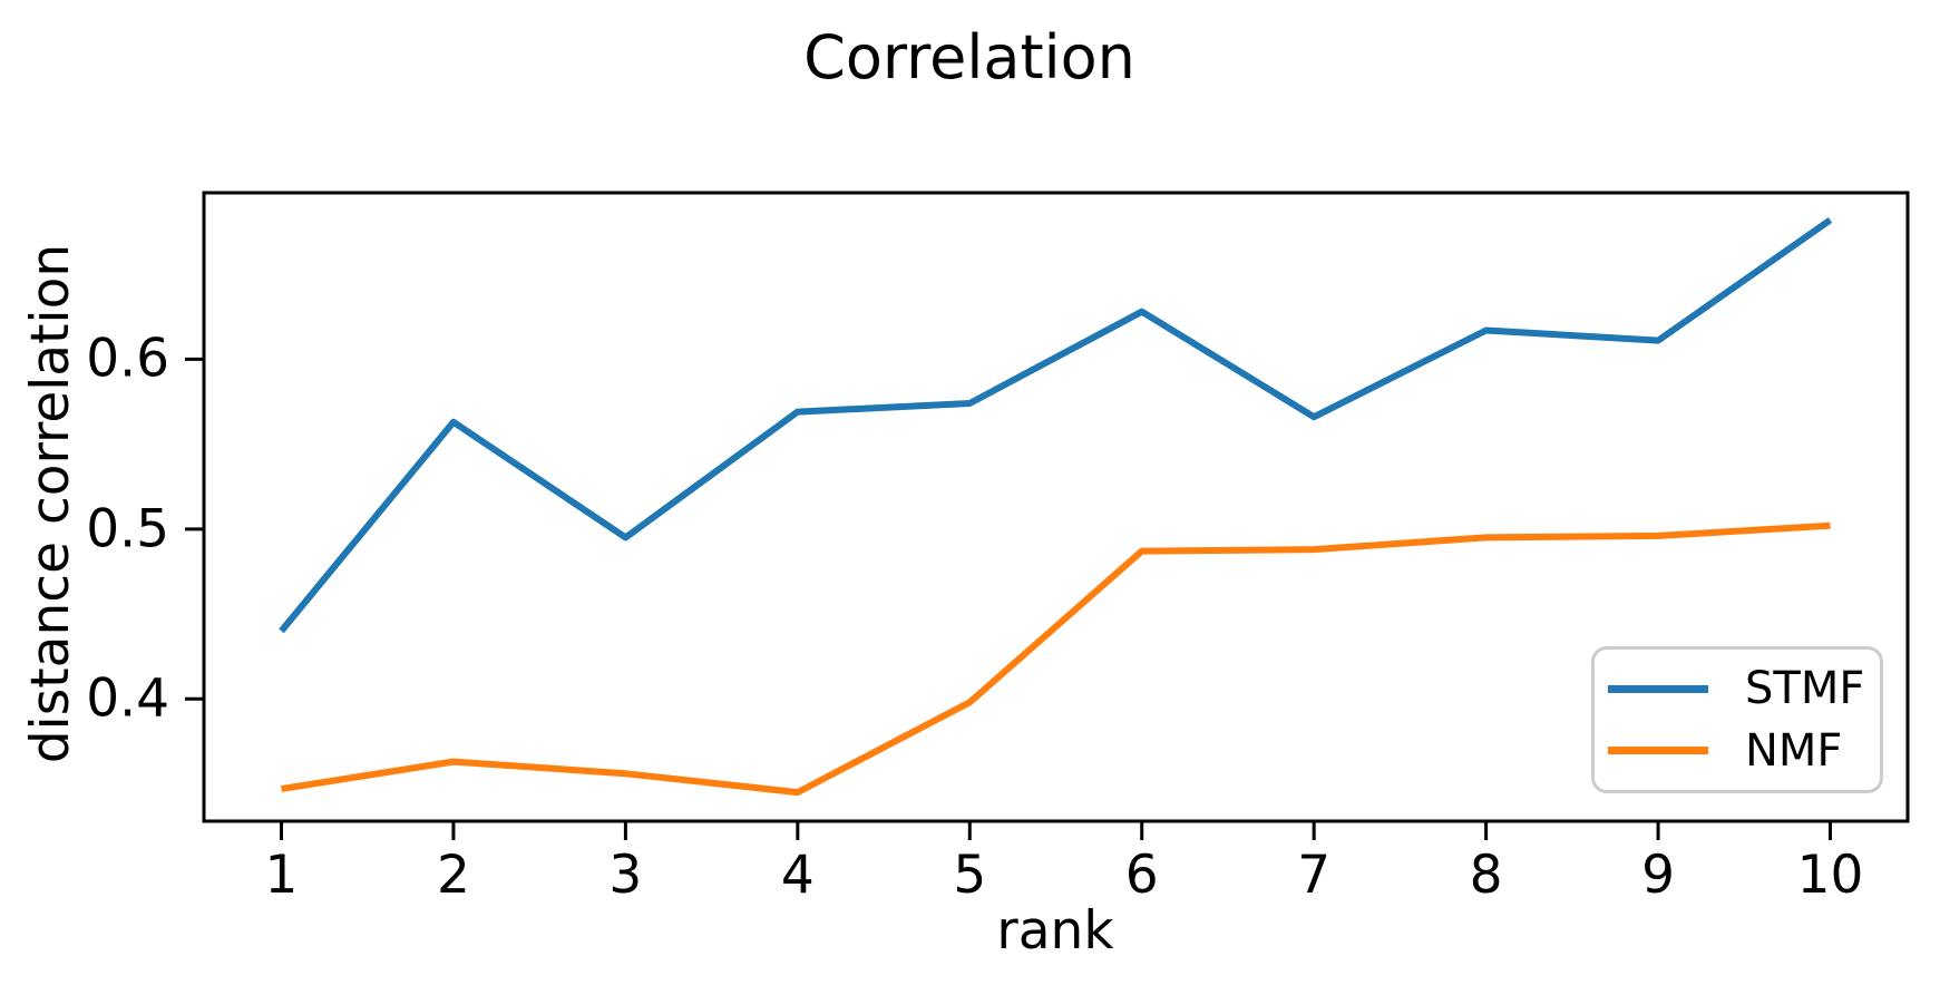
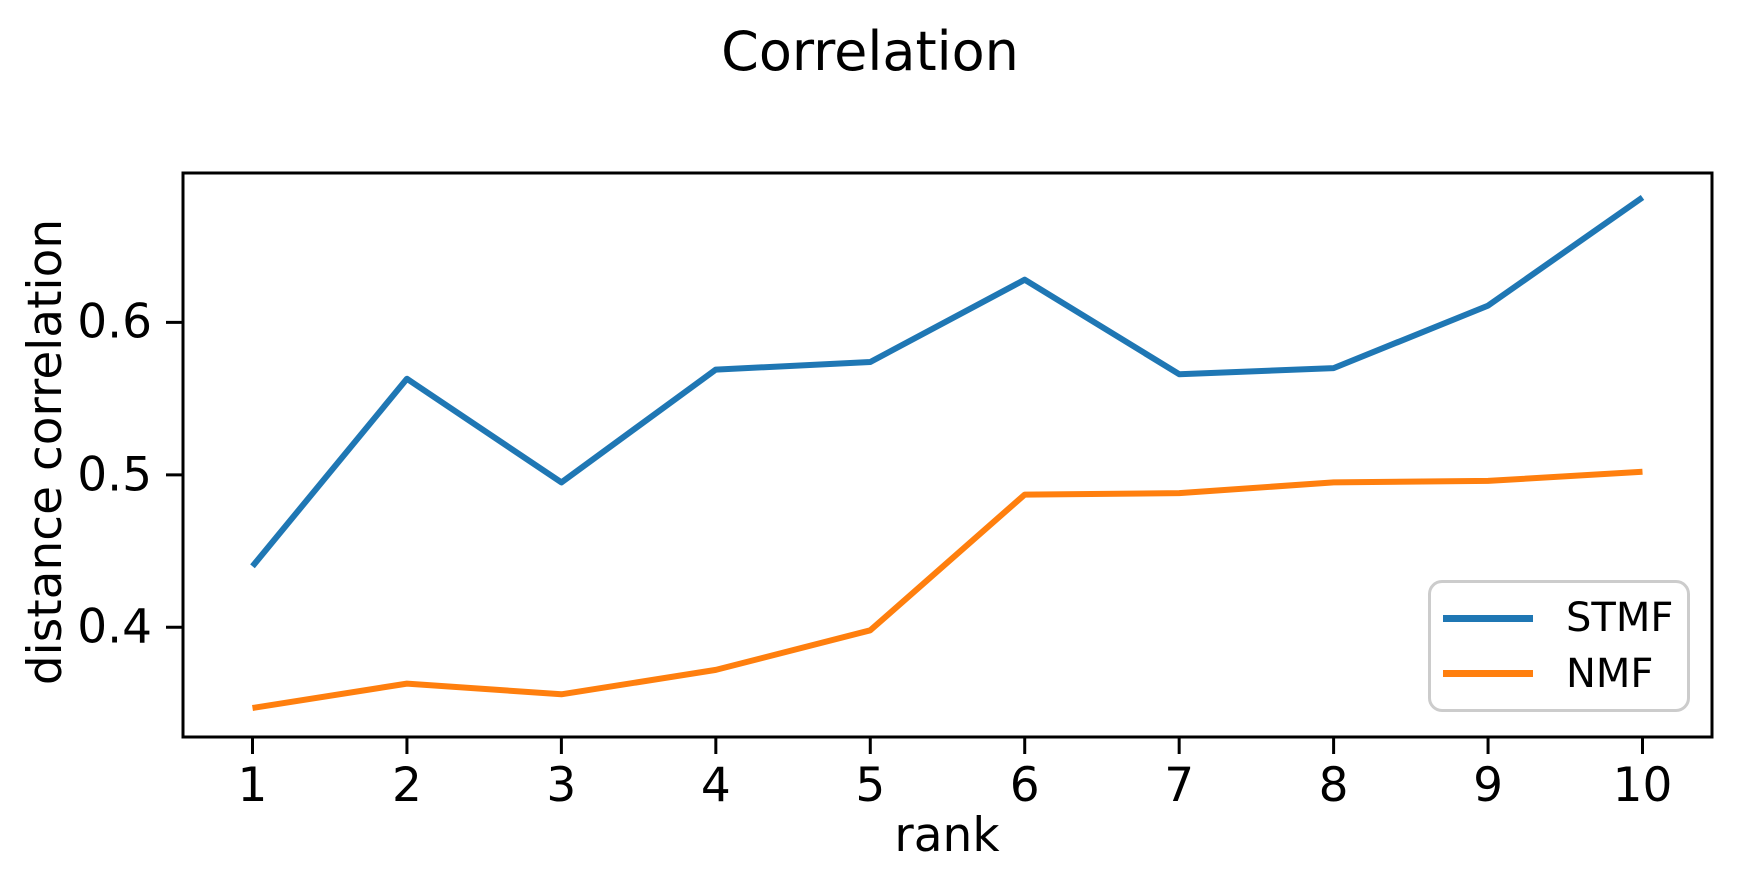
NMF/4: 0.345 -> 0.372
STMF/8: 0.617 -> 0.570
